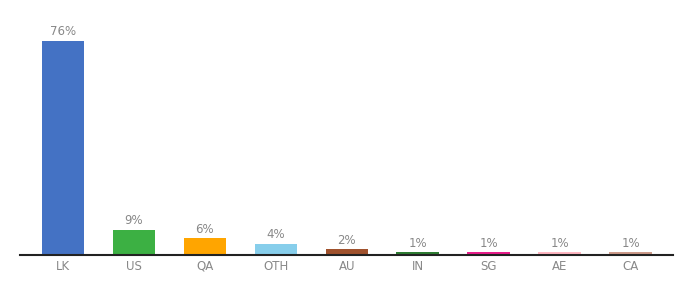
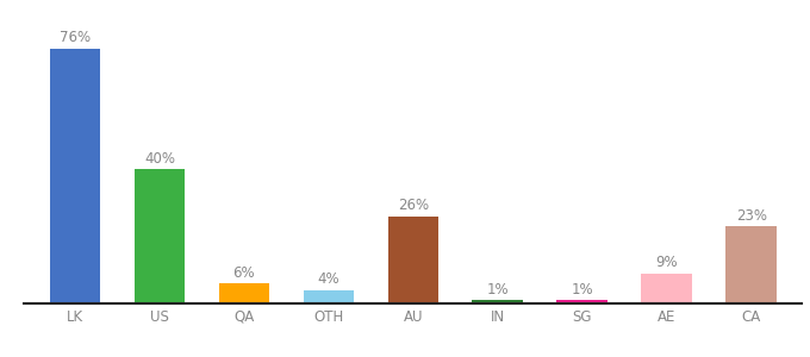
US: 9% -> 40%
AU: 2% -> 26%
AE: 1% -> 9%
CA: 1% -> 23%
